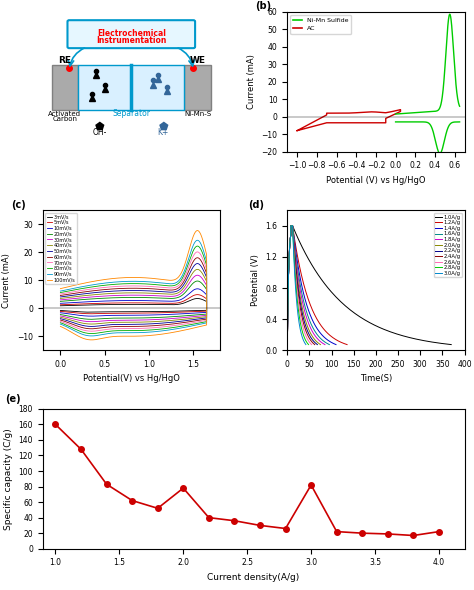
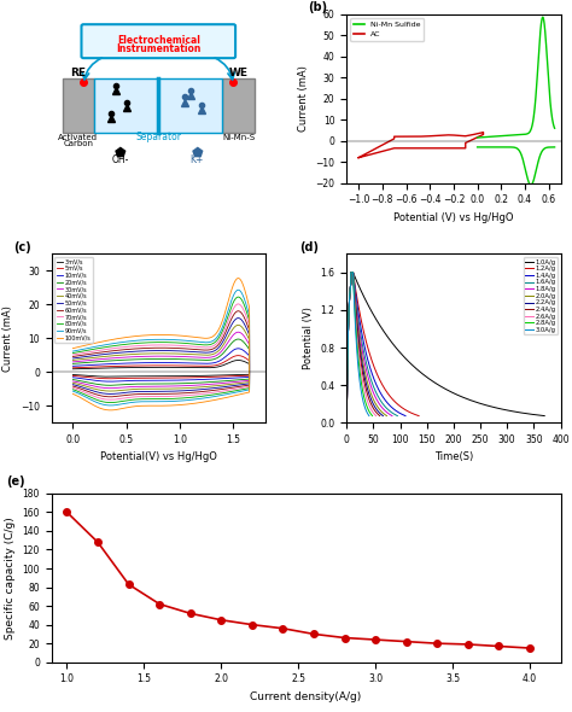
2.0: 78 -> 45
3.0: 82 -> 24
4.0: 22 -> 15
